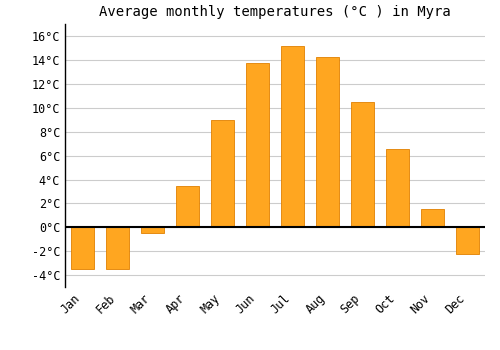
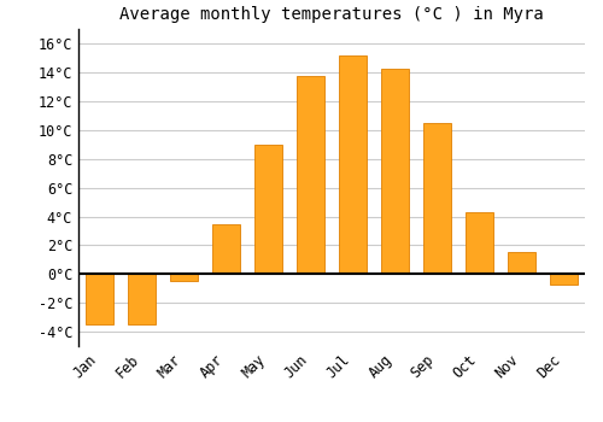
Oct: 6.6°C -> 4.3°C
Dec: -2.2°C -> -0.7°C
